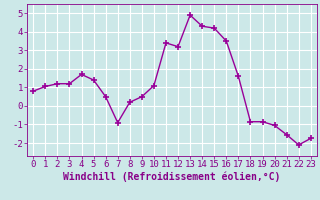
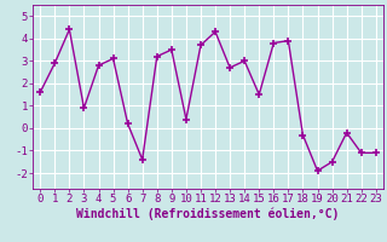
0: 0.8 -> 1.6
1: 1.1 -> 2.9
2: 1.2 -> 4.4
3: 1.2 -> 0.9
4: 1.7 -> 2.8
5: 1.4 -> 3.1
6: 0.5 -> 0.2
7: -0.9 -> -1.4
8: 0.2 -> 3.2
9: 0.5 -> 3.5
10: 1.1 -> 0.4
11: 3.4 -> 3.7
12: 3.2 -> 4.3
13: 4.9 -> 2.7
14: 4.3 -> 3.0
15: 4.2 -> 1.5
16: 3.5 -> 3.8
17: 1.6 -> 3.9
18: -0.8 -> -0.3
19: -0.8 -> -1.9
20: -1.1 -> -1.5
21: -1.6 -> -0.2
22: -2.1 -> -1.1
23: -1.8 -> -1.1
